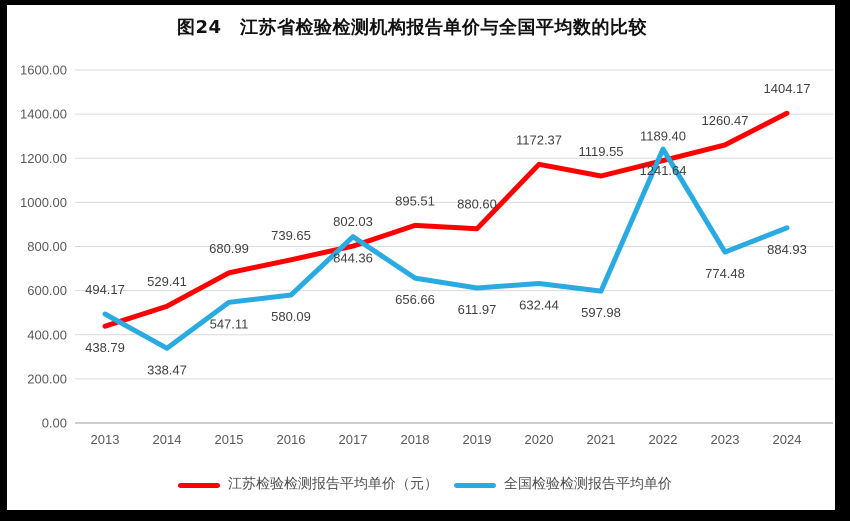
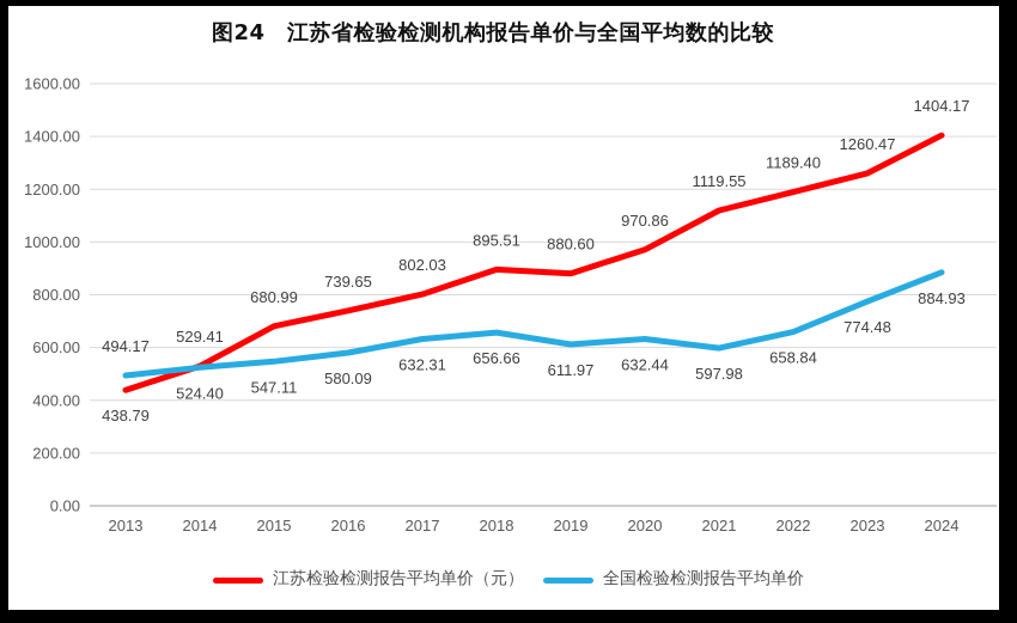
全国检验检测报告平均单价/2014: 338.47 -> 524.40
全国检验检测报告平均单价/2017: 844.36 -> 632.31
江苏检验检测报告平均单价（元）/2020: 1172.37 -> 970.86
全国检验检测报告平均单价/2022: 1241.64 -> 658.84
